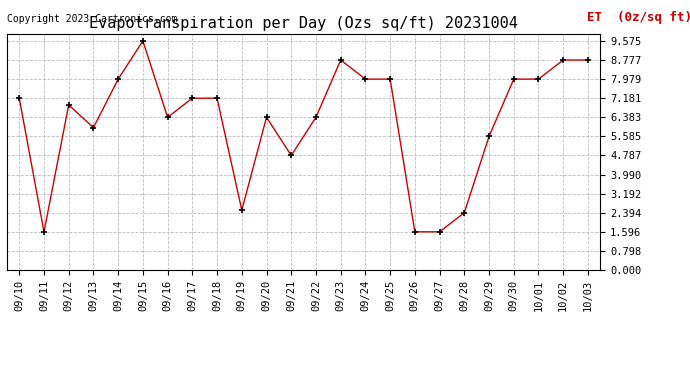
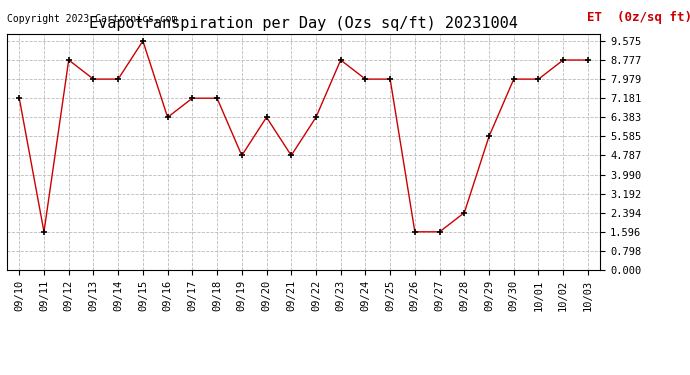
09/12: 6.90 -> 8.78
09/13: 5.95 -> 7.98
09/19: 2.50 -> 4.79
